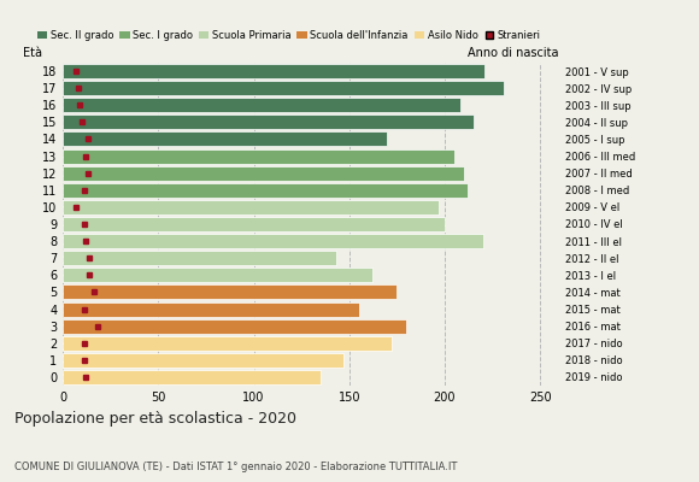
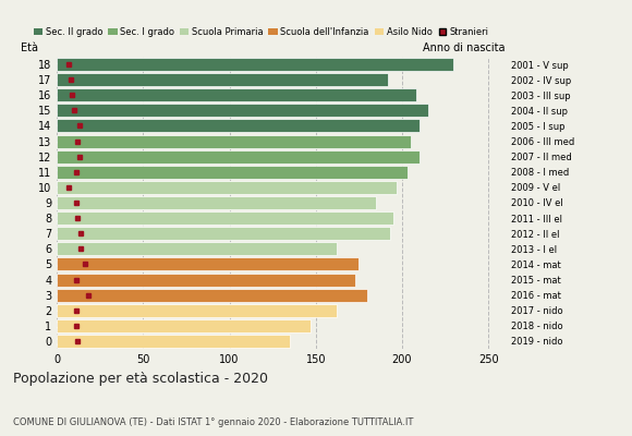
18: 221 -> 230
17: 231 -> 192
14: 170 -> 210
11: 212 -> 203
9: 200 -> 185
8: 220 -> 195
7: 143 -> 193
4: 155 -> 173
2: 172 -> 162
